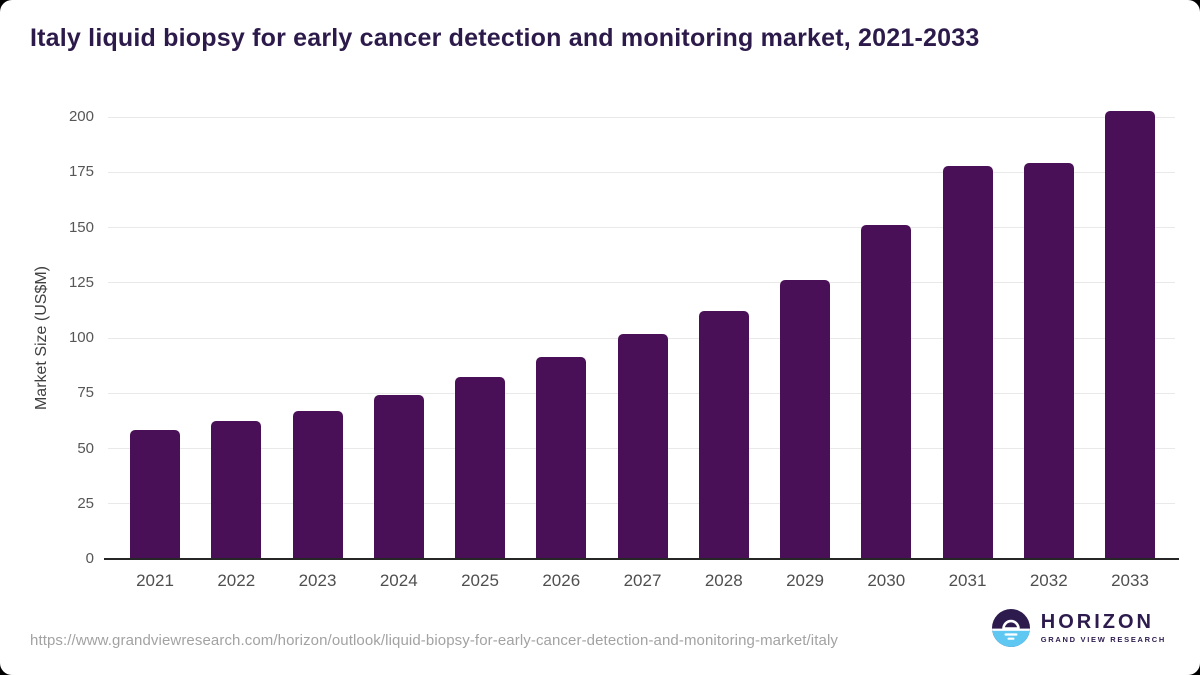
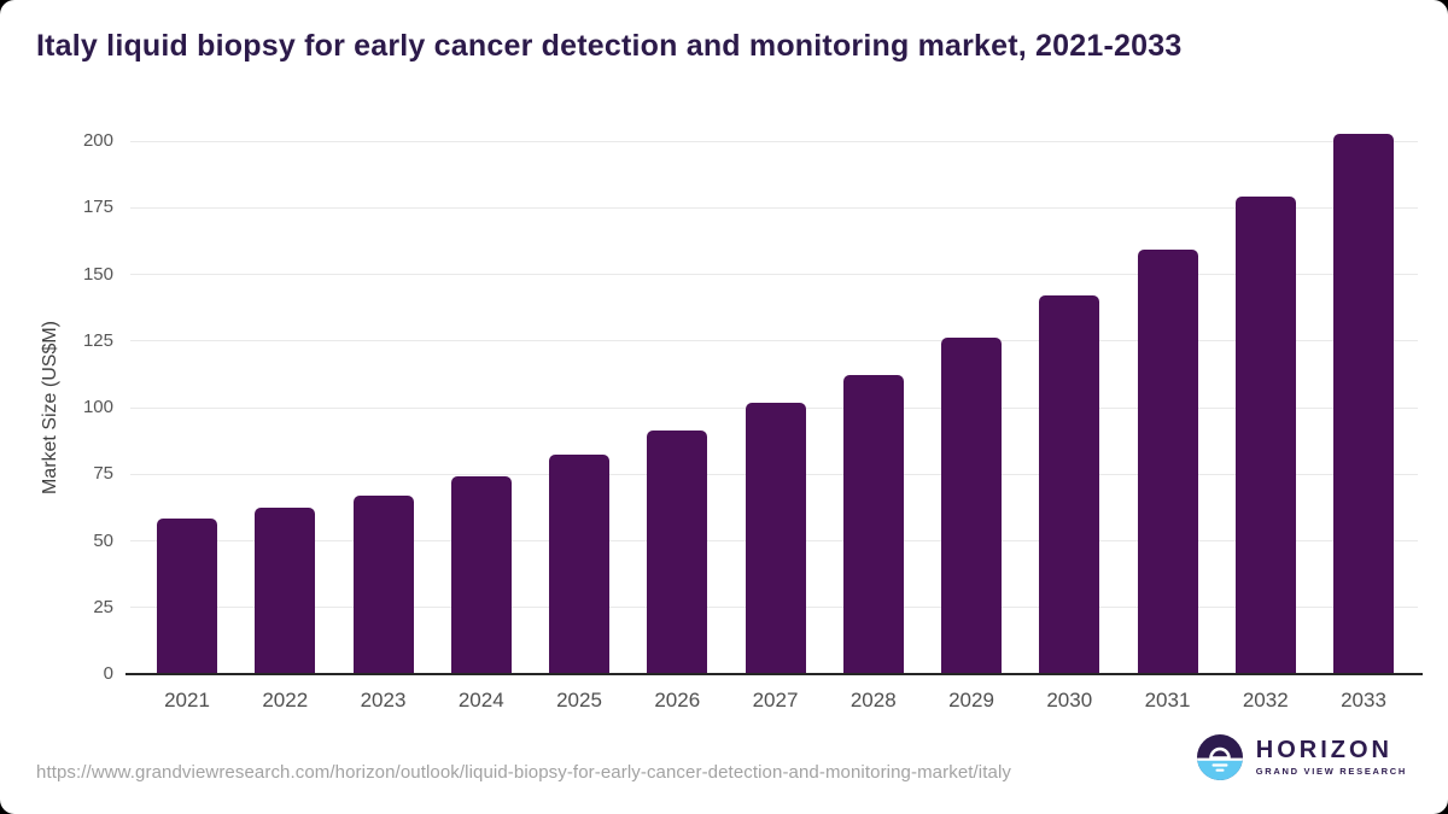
2030: 151 -> 142
2031: 178 -> 159
